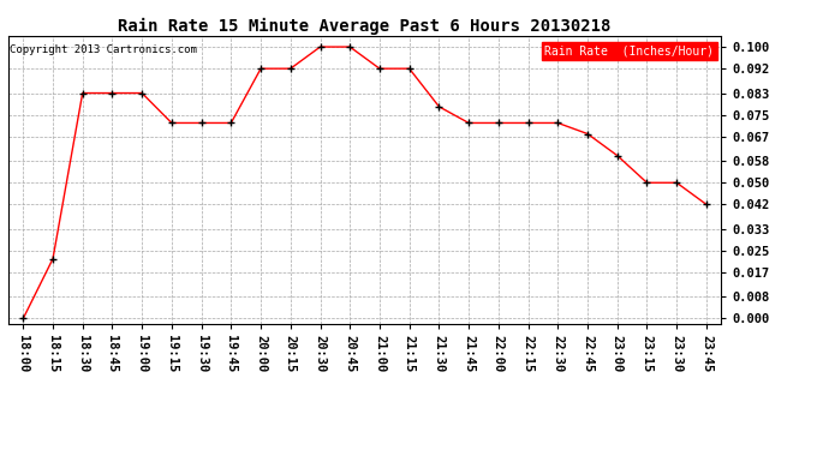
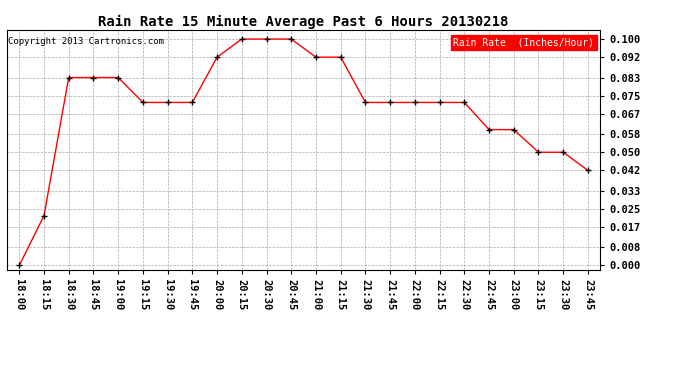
20:15: 0.092 -> 0.100
21:30: 0.078 -> 0.072
22:45: 0.068 -> 0.060
